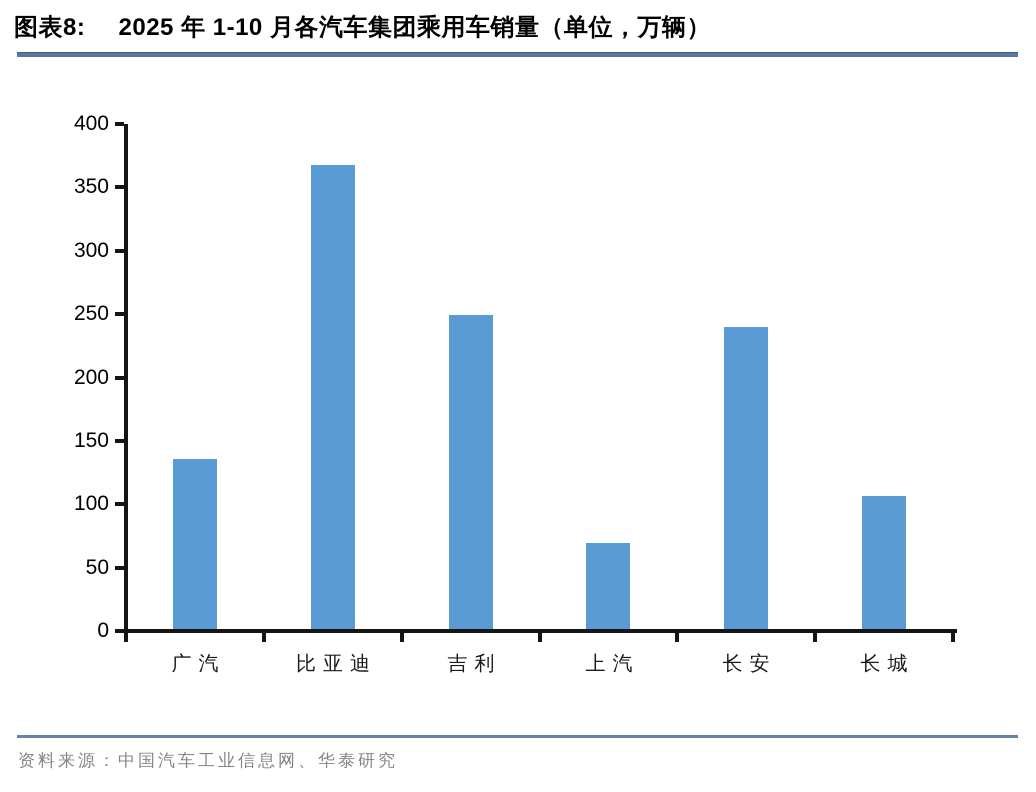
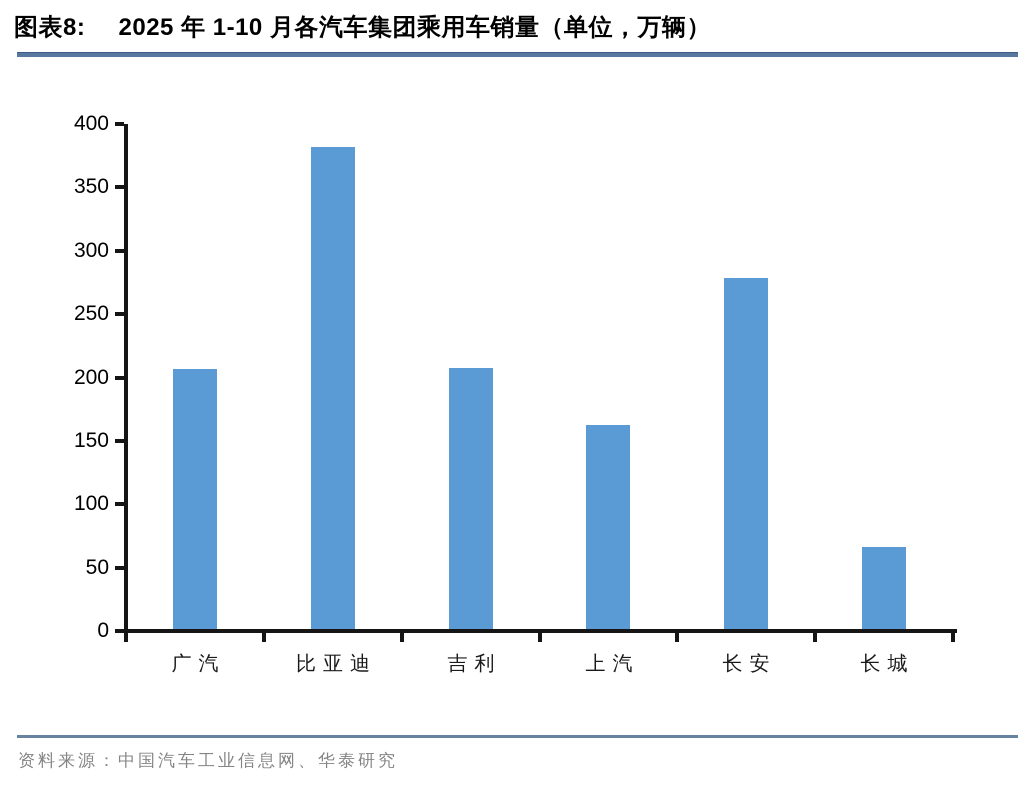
广汽: 134 -> 205
比亚迪: 366 -> 380
吉利: 248 -> 206
上汽: 68 -> 161
长安: 238 -> 277
长城: 105 -> 65
